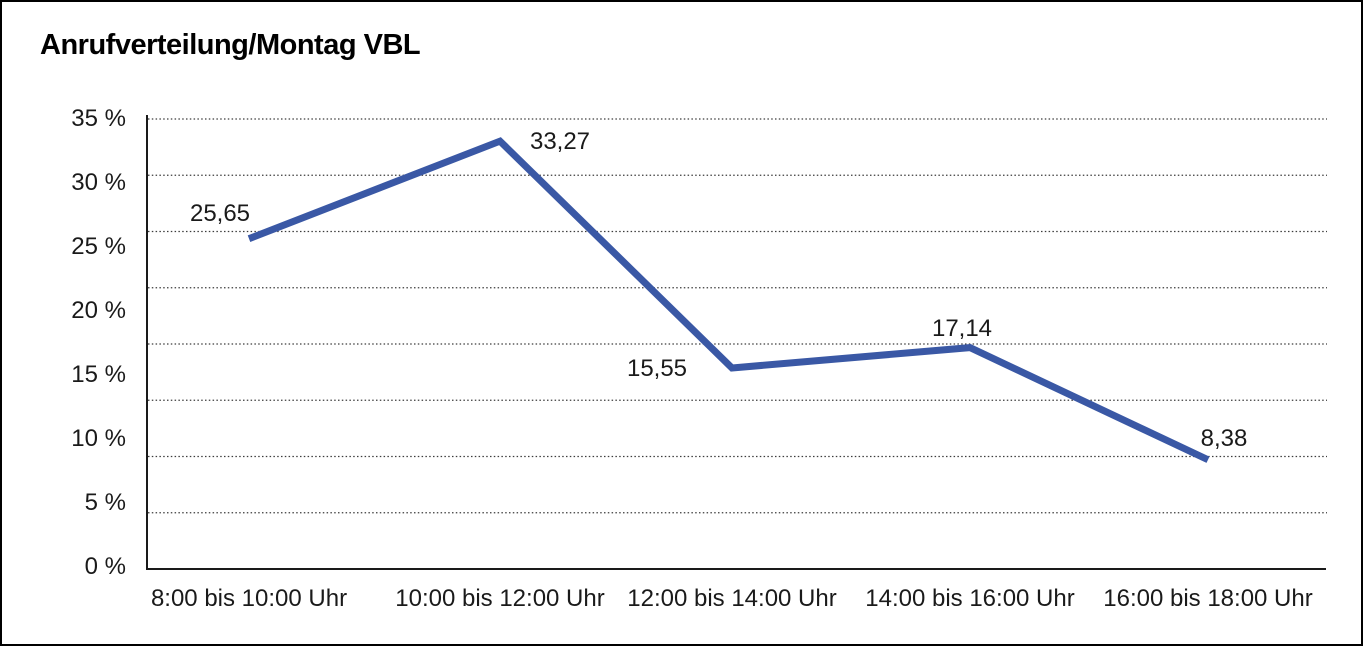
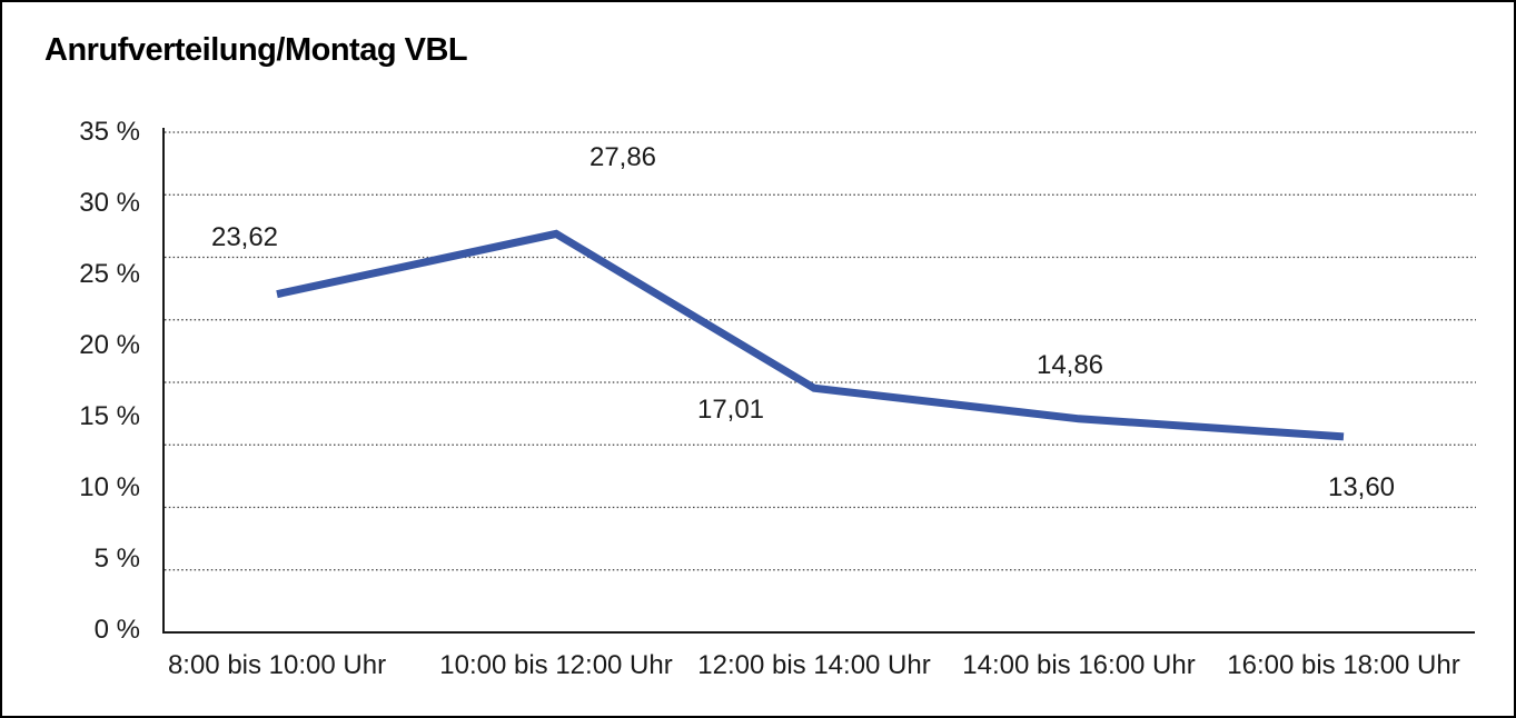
8:00 bis 10:00 Uhr: 25,65 -> 23,62
10:00 bis 12:00 Uhr: 33,27 -> 27,86
12:00 bis 14:00 Uhr: 15,55 -> 17,01
14:00 bis 16:00 Uhr: 17,14 -> 14,86
16:00 bis 18:00 Uhr: 8,38 -> 13,60
